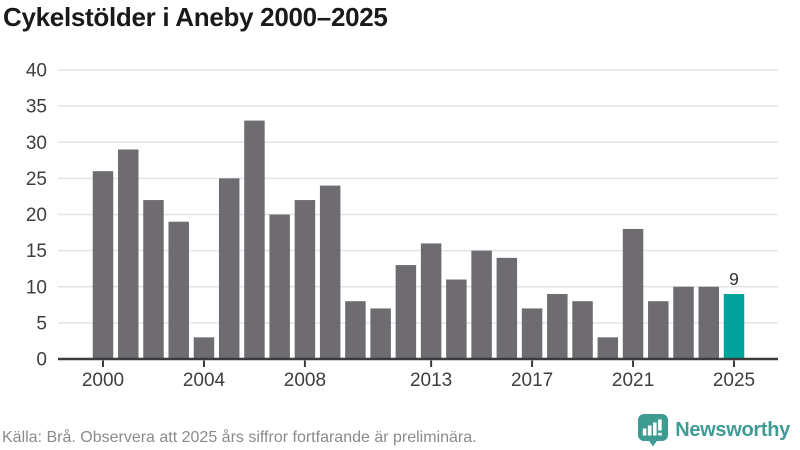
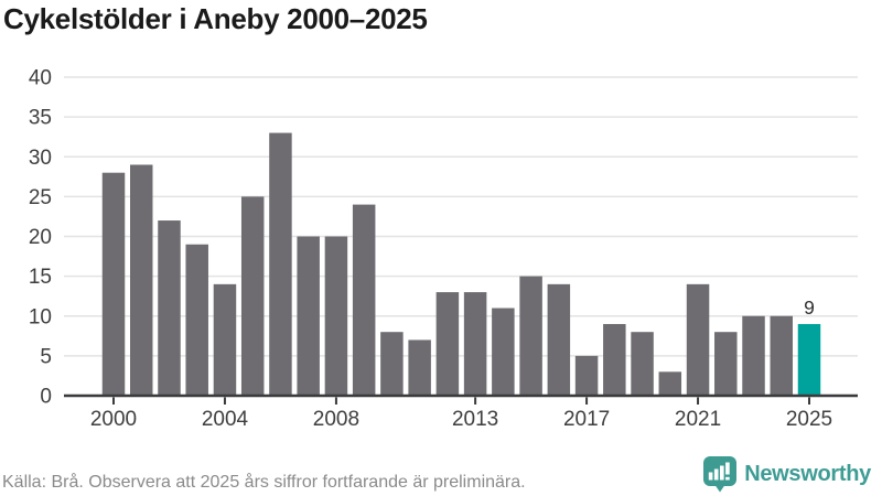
2000: 26 -> 28
2004: 3 -> 14
2008: 22 -> 20
2013: 16 -> 13
2017: 7 -> 5
2021: 18 -> 14
